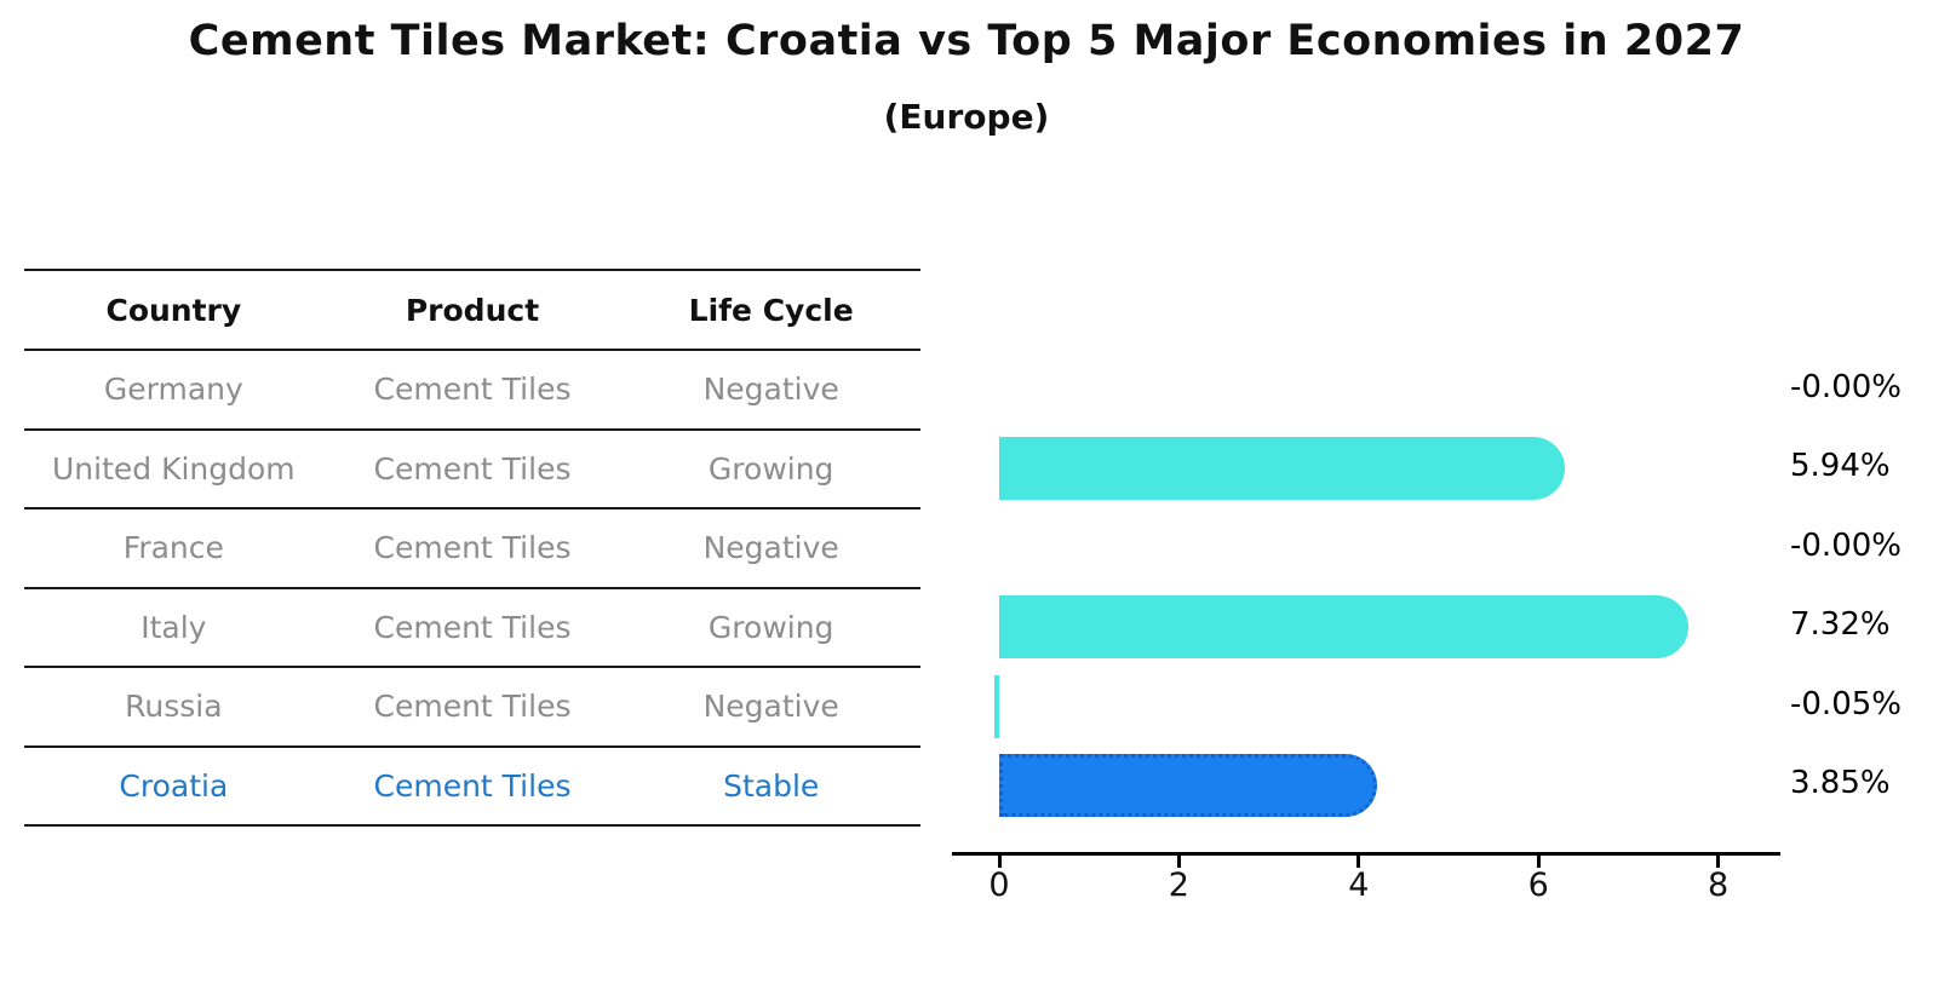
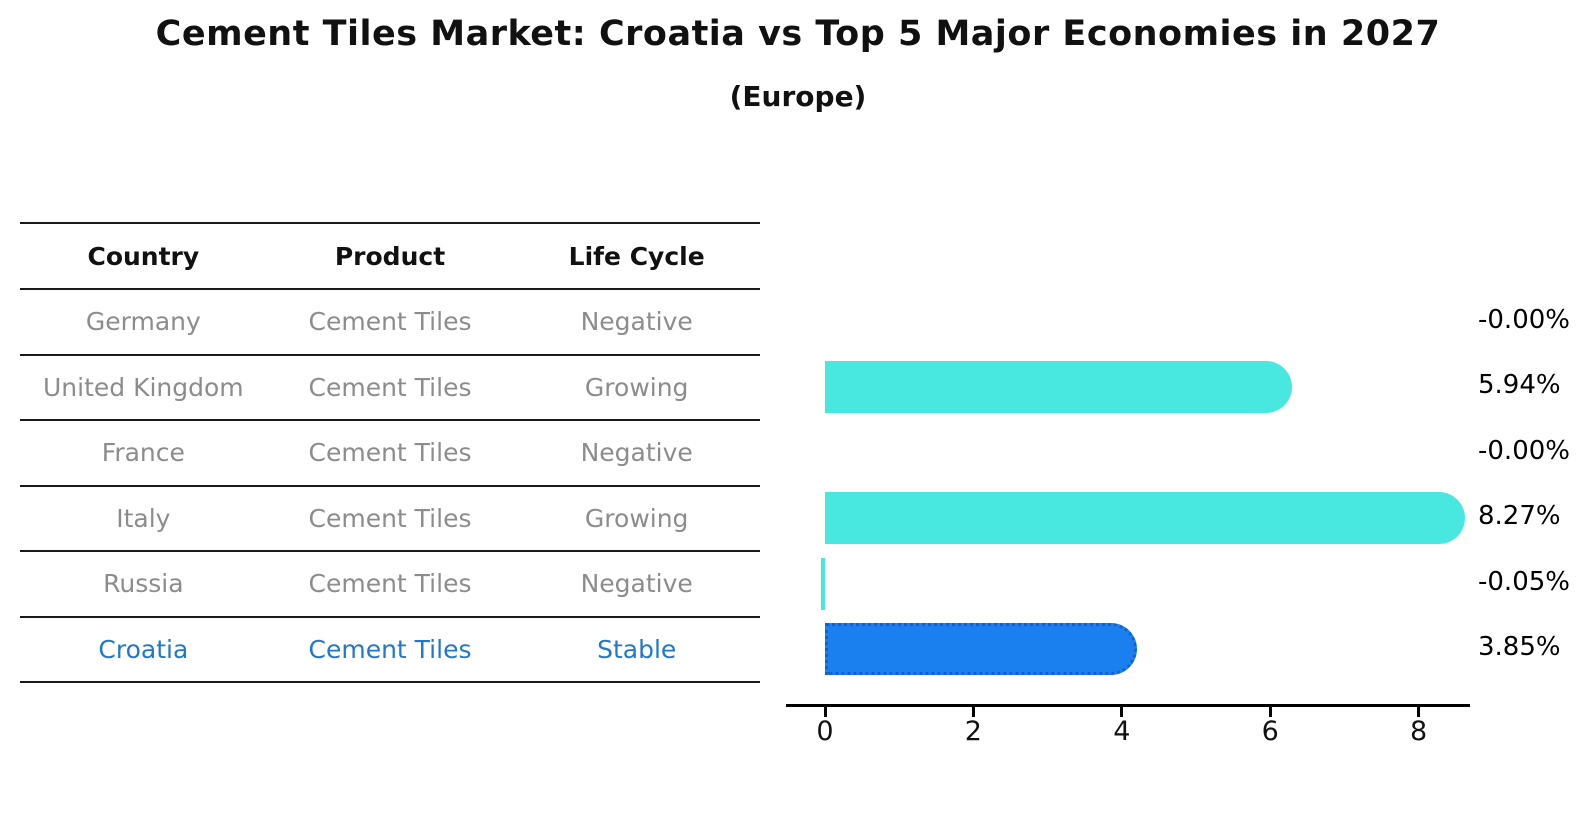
Italy: 7.32% -> 8.27%
